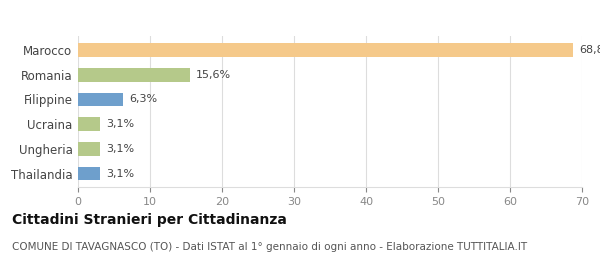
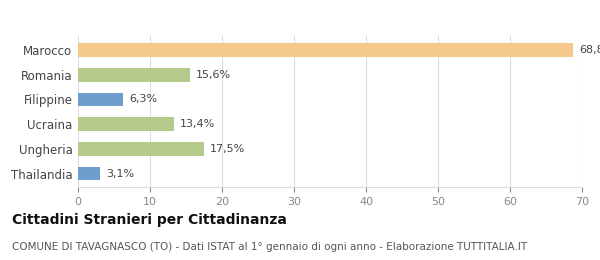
Ucraina: 3,1% -> 13,4%
Ungheria: 3,1% -> 17,5%
